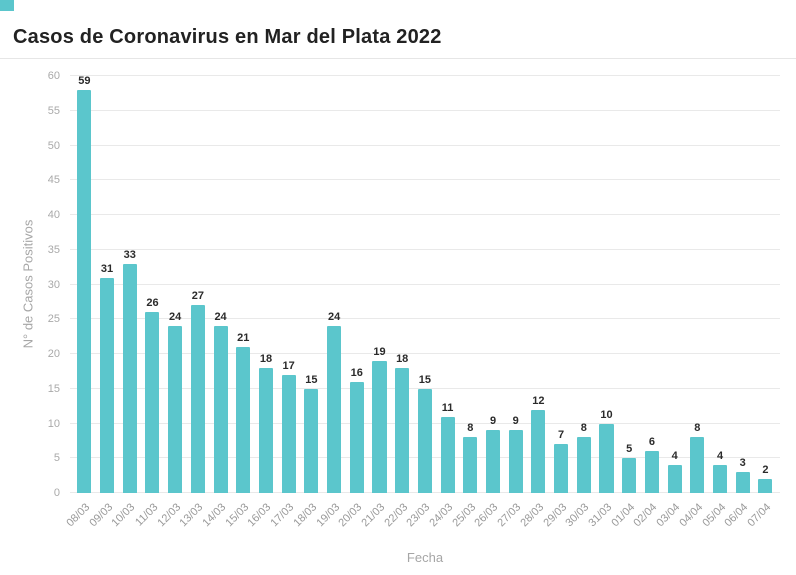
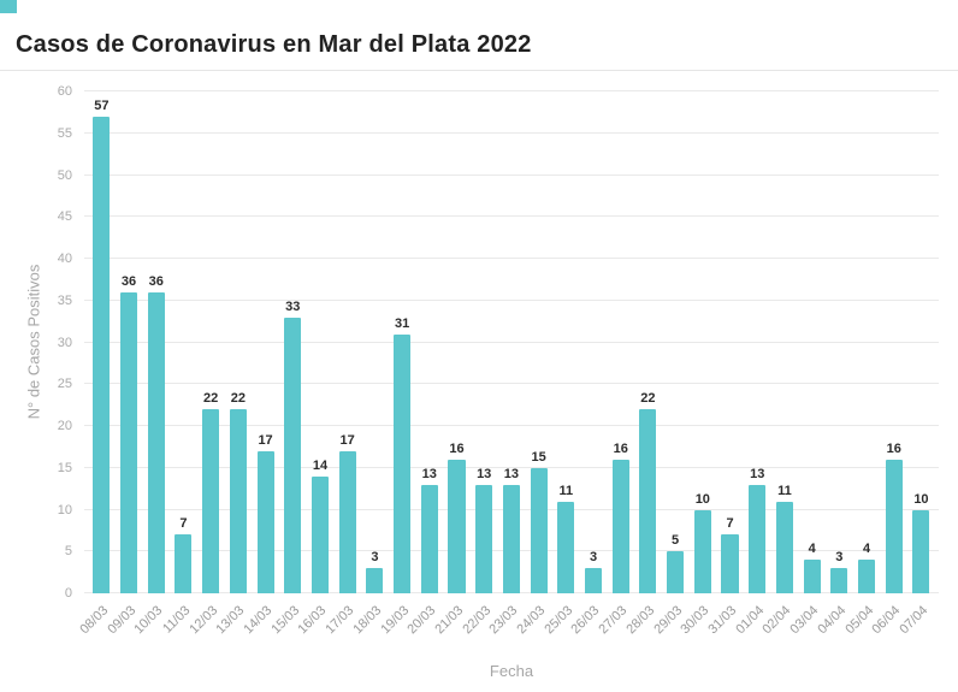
08/03: 59 -> 57
09/03: 31 -> 36
10/03: 33 -> 36
11/03: 26 -> 7
12/03: 24 -> 22
13/03: 27 -> 22
14/03: 24 -> 17
15/03: 21 -> 33
16/03: 18 -> 14
18/03: 15 -> 3
19/03: 24 -> 31
20/03: 16 -> 13
21/03: 19 -> 16
22/03: 18 -> 13
23/03: 15 -> 13
24/03: 11 -> 15
25/03: 8 -> 11
26/03: 9 -> 3
27/03: 9 -> 16
28/03: 12 -> 22
29/03: 7 -> 5
30/03: 8 -> 10
31/03: 10 -> 7
01/04: 5 -> 13
02/04: 6 -> 11
04/04: 8 -> 3
06/04: 3 -> 16
07/04: 2 -> 10
